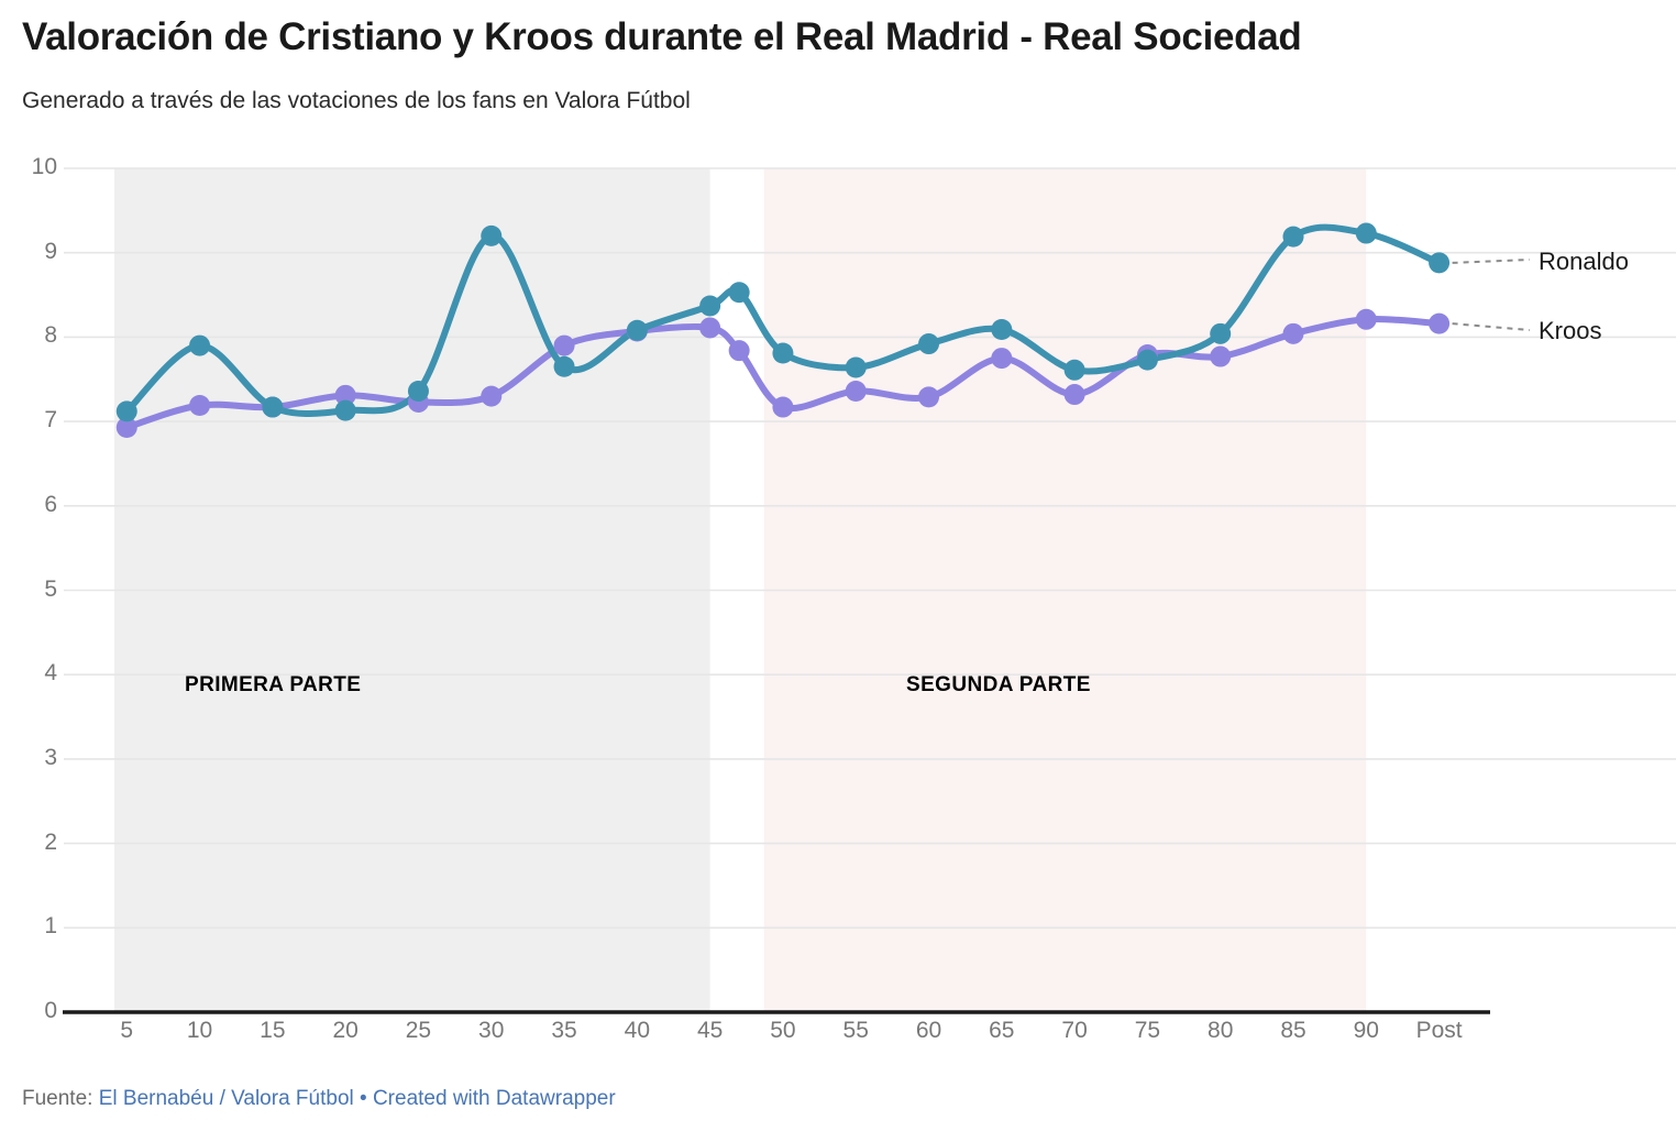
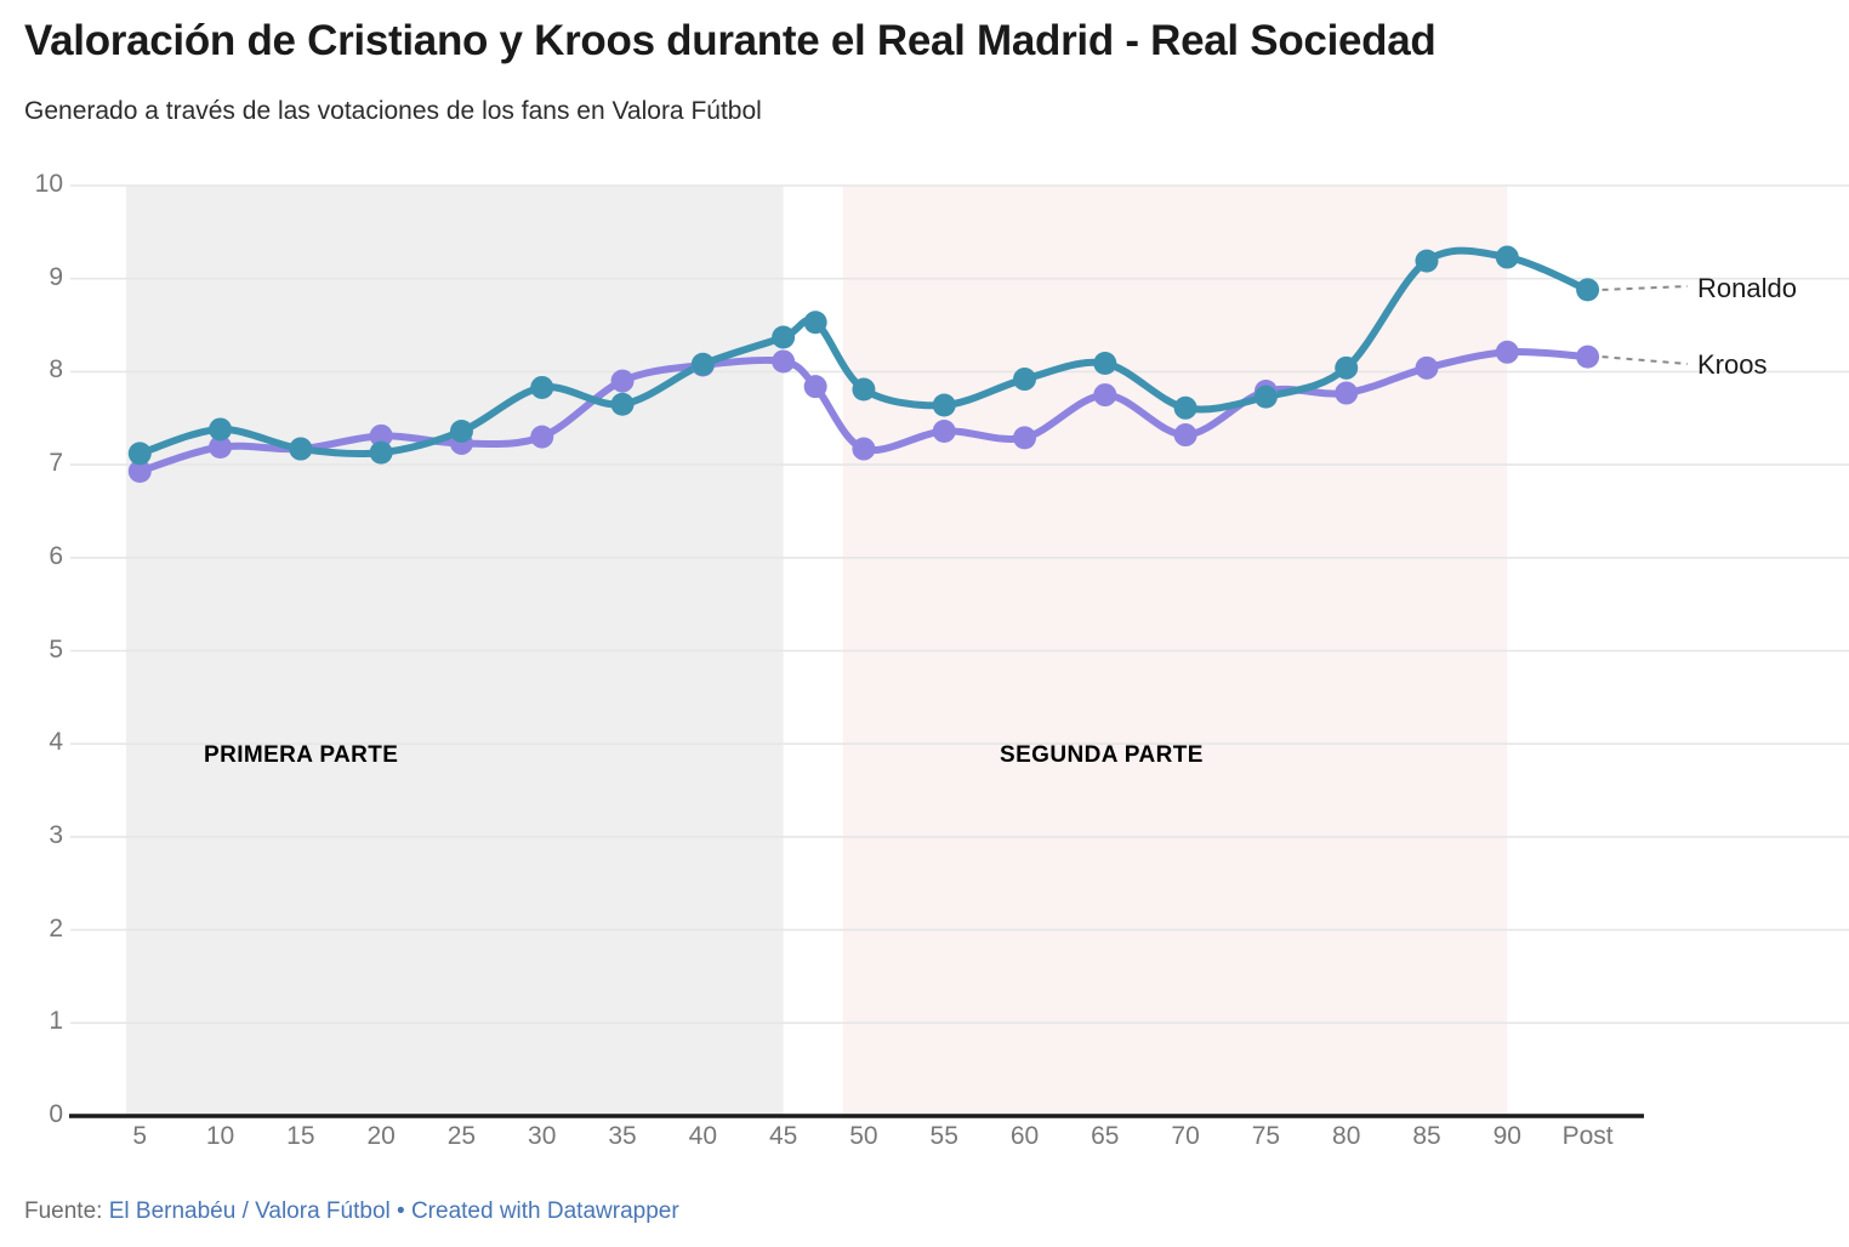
Ronaldo/10: 7.9 -> 7.4
Ronaldo/30: 9.2 -> 7.8
